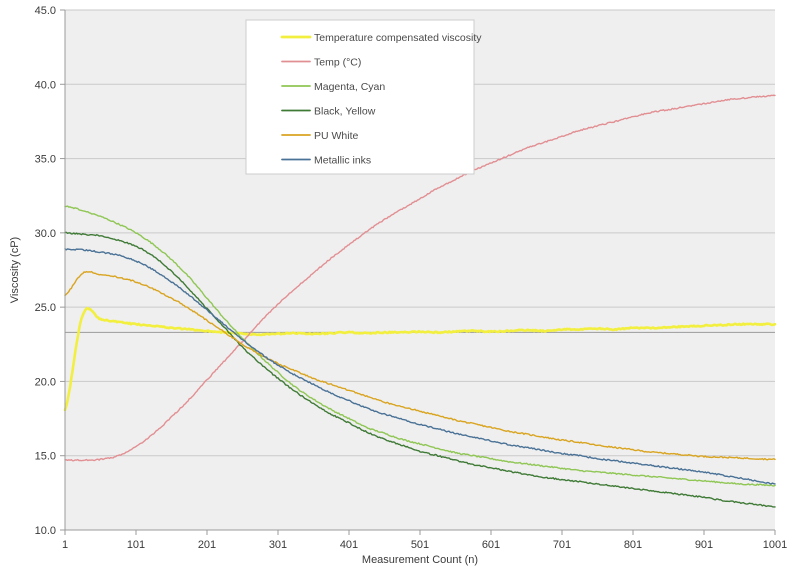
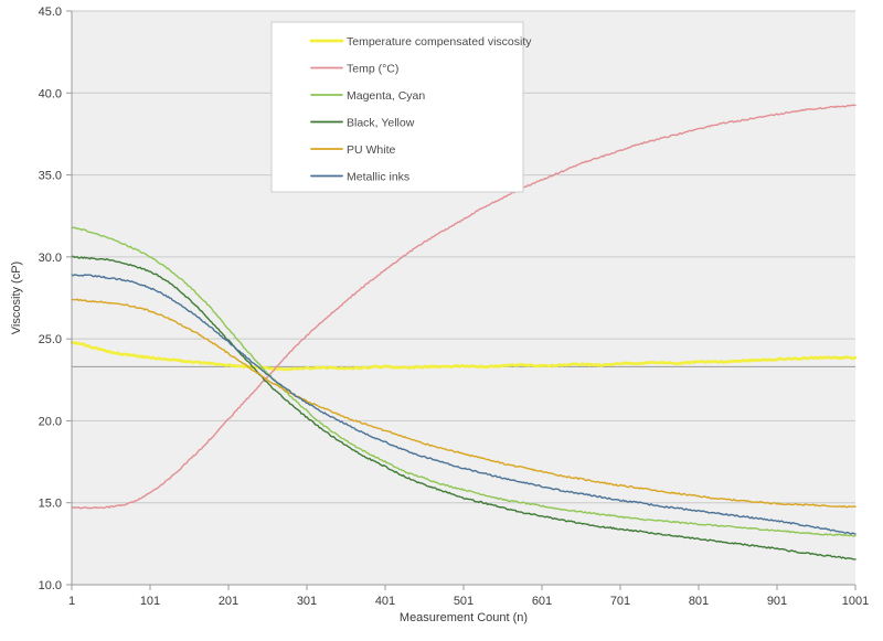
Temperature compensated viscosity/1: 18.1 -> 24.8
PU White/1: 25.8 -> 27.4
